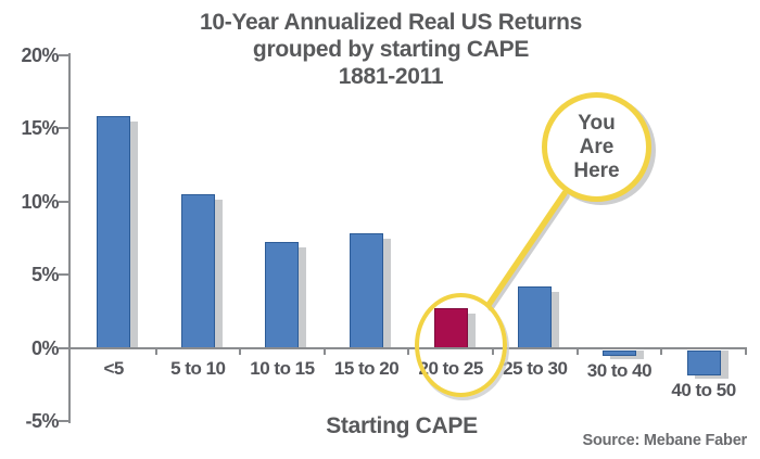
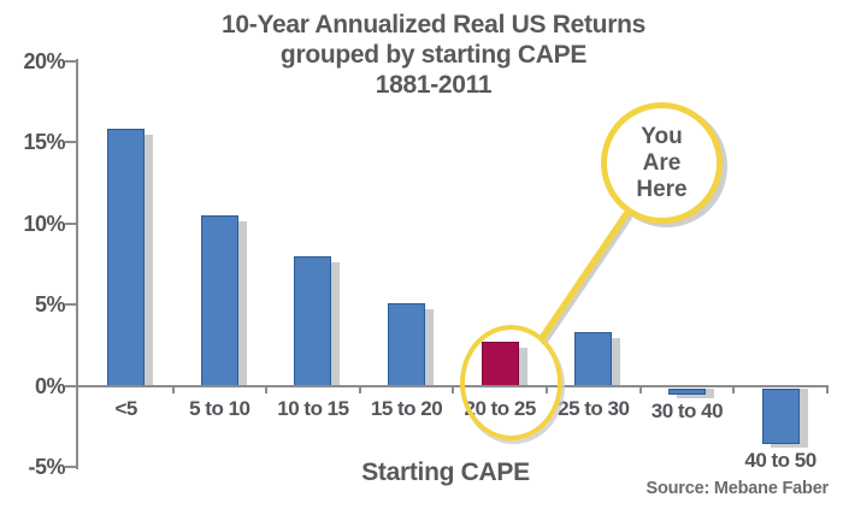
10 to 15: 7.2% -> 8.0%
15 to 20: 7.8% -> 5.1%
25 to 30: 4.2% -> 3.3%
40 to 50: -1.7% -> -3.4%
